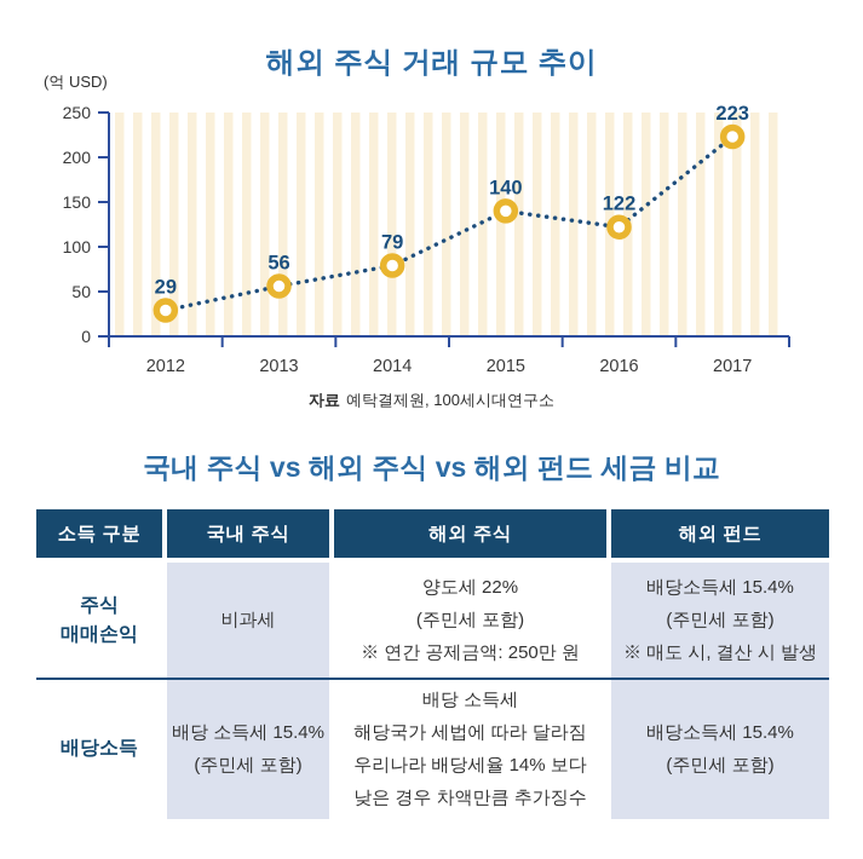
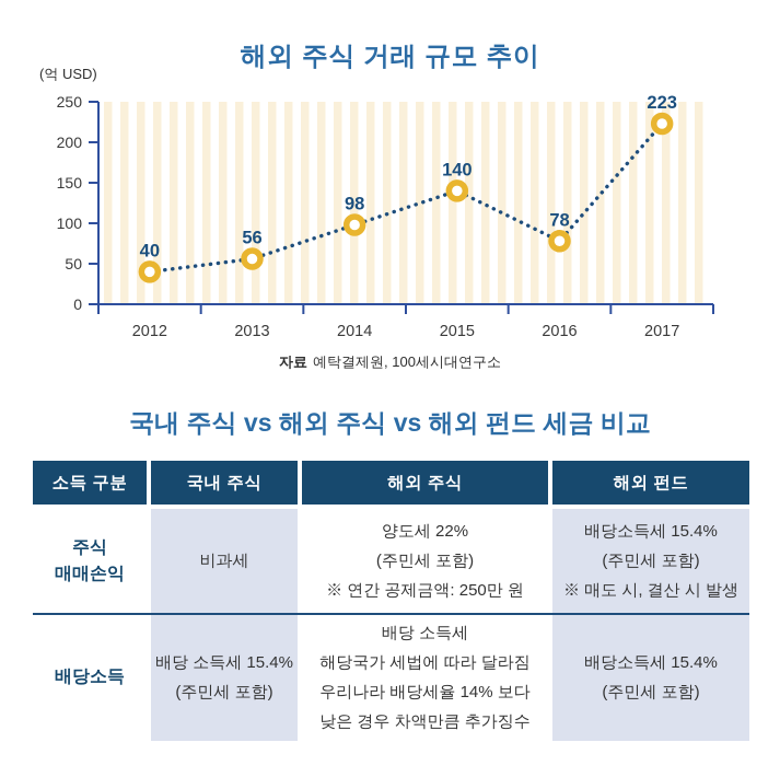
2012: 29 -> 40
2014: 79 -> 98
2016: 122 -> 78
